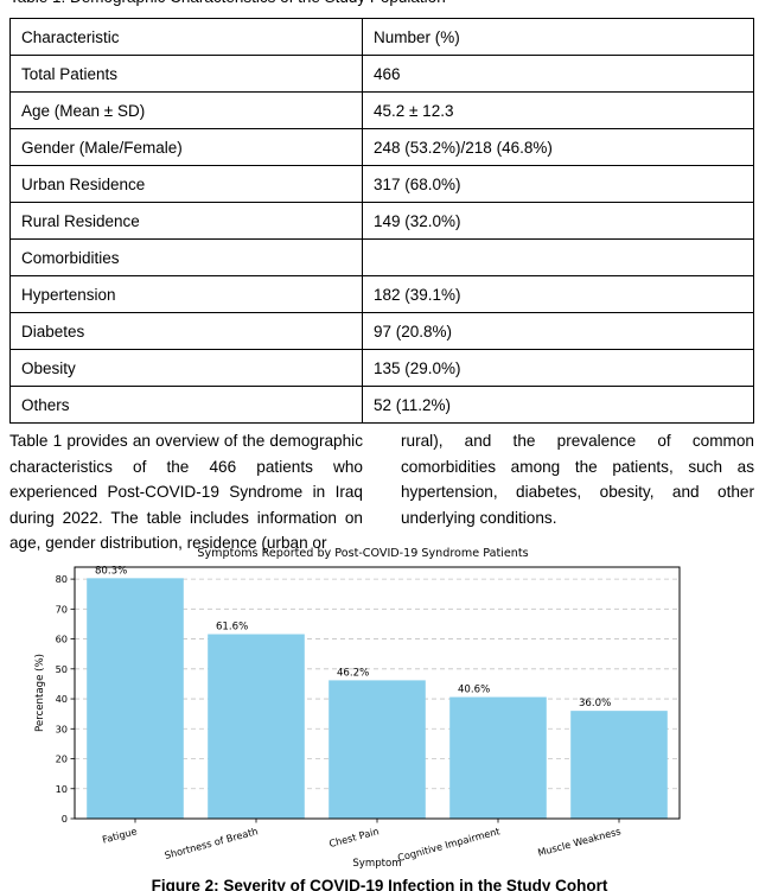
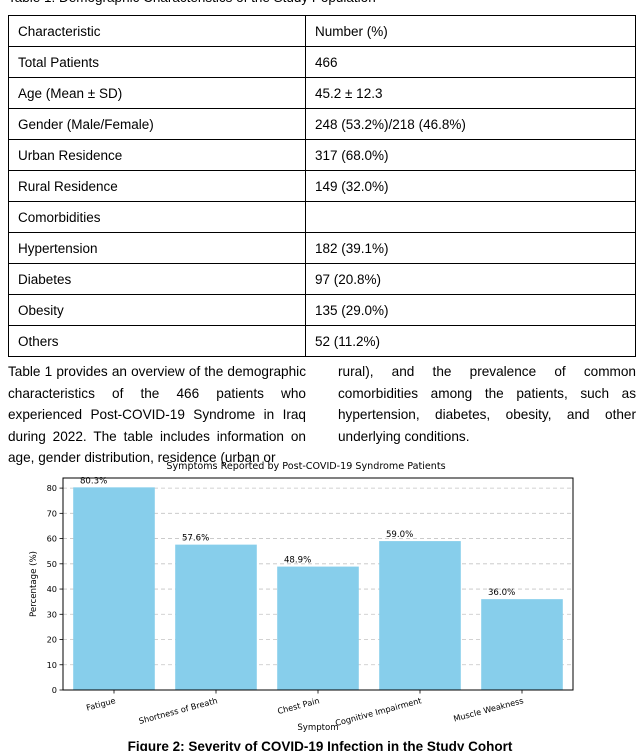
Shortness of Breath: 61.6% -> 57.6%
Chest Pain: 46.2% -> 48.9%
Cognitive Impairment: 40.6% -> 59.0%
